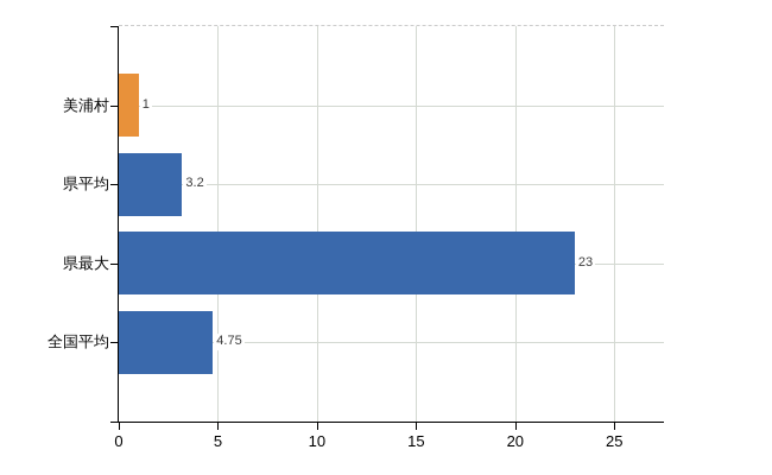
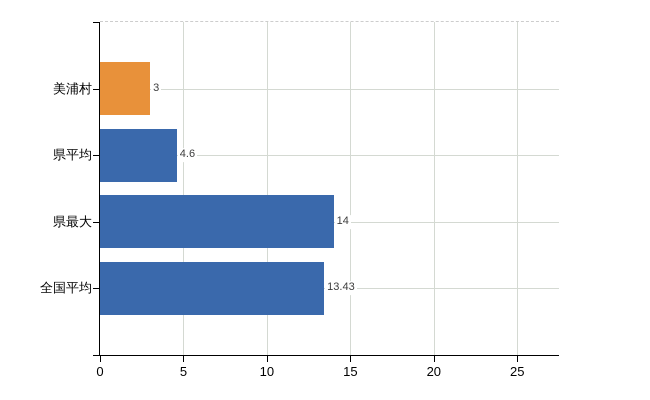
美浦村: 1 -> 3
県平均: 3.2 -> 4.6
県最大: 23 -> 14
全国平均: 4.75 -> 13.43
